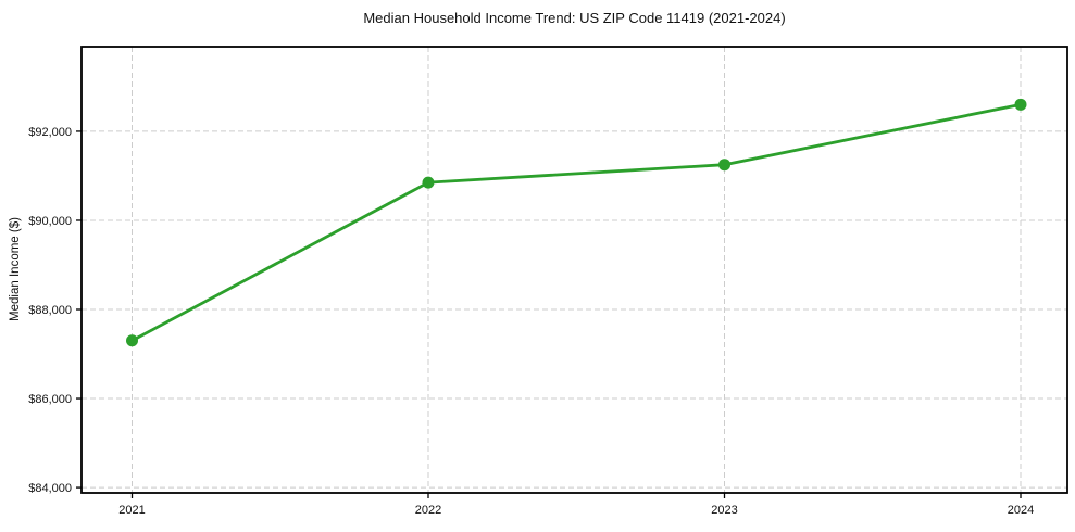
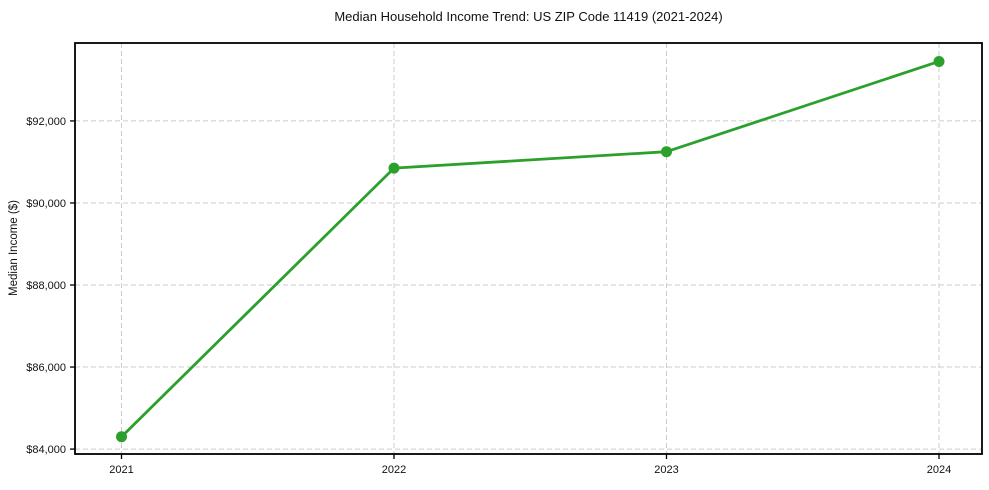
2021: $87300 -> $84300
2024: $92600 -> $93400
